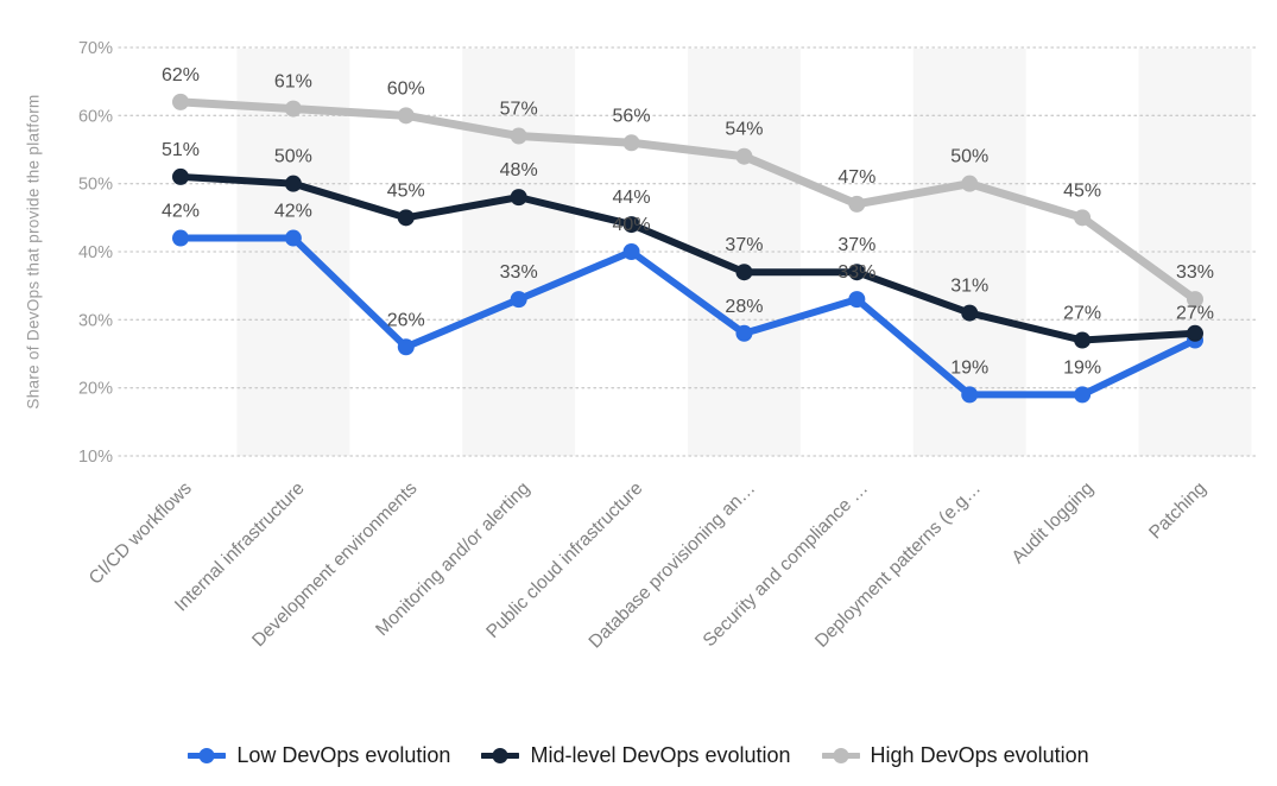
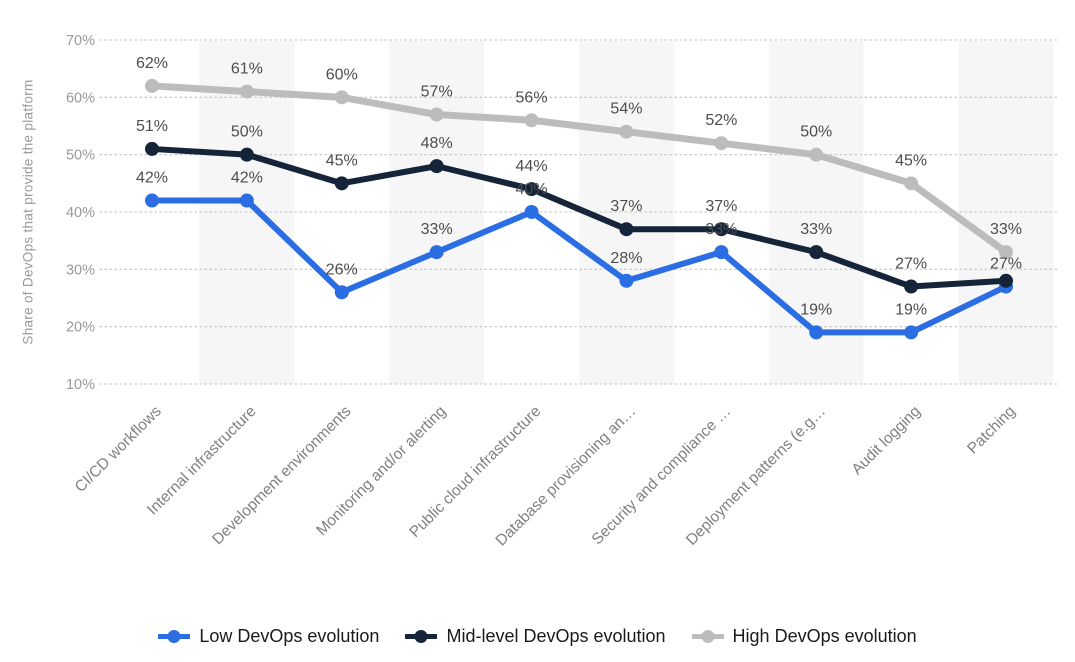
High DevOps evolution/Security and compliance …: 47% -> 52%
Mid-level DevOps evolution/Deployment patterns (e.g…: 31% -> 33%
